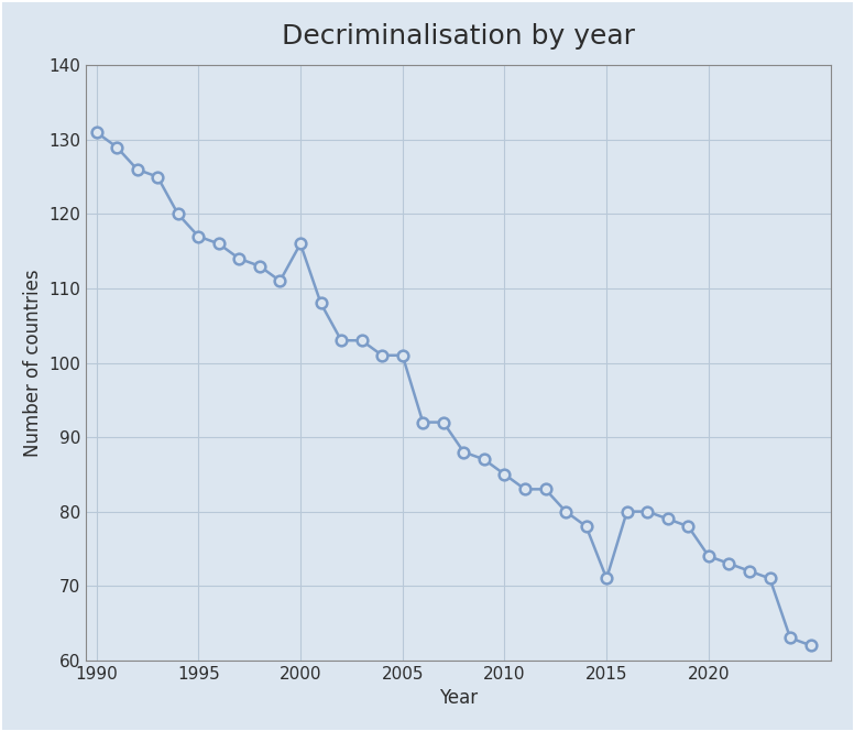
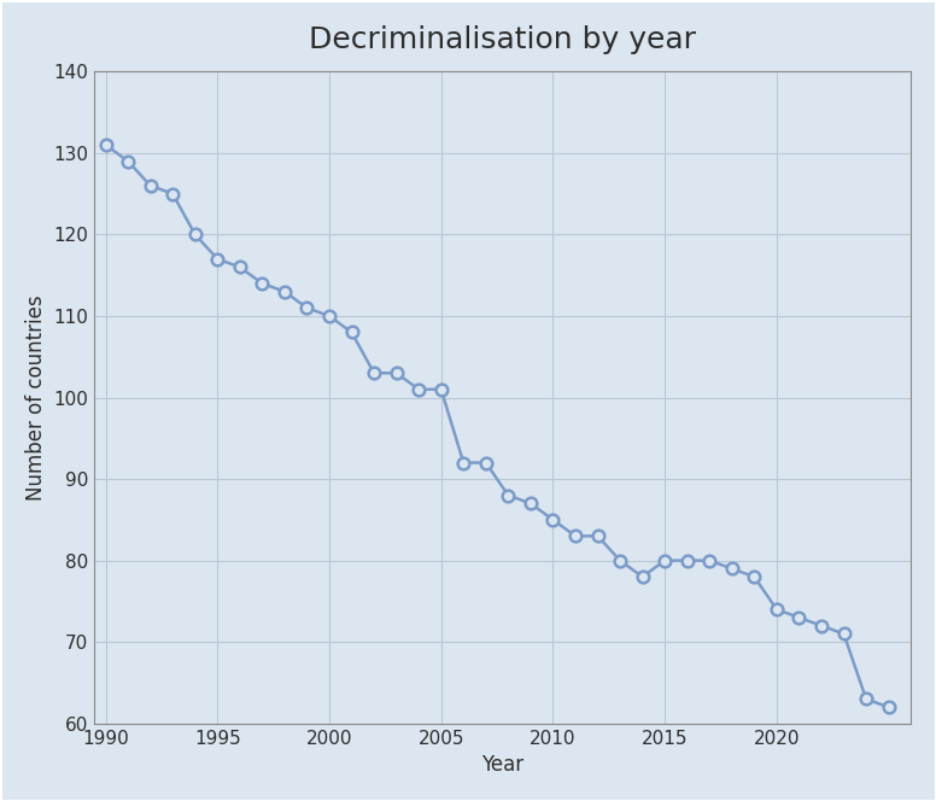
2000: 116 -> 110
2015: 71 -> 80
